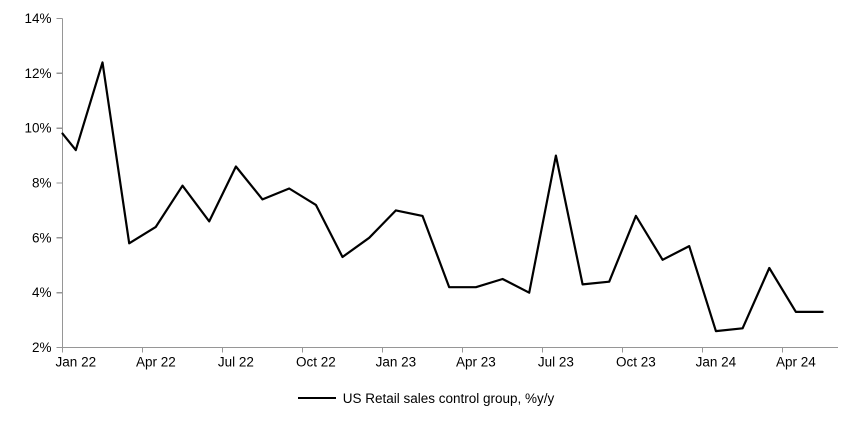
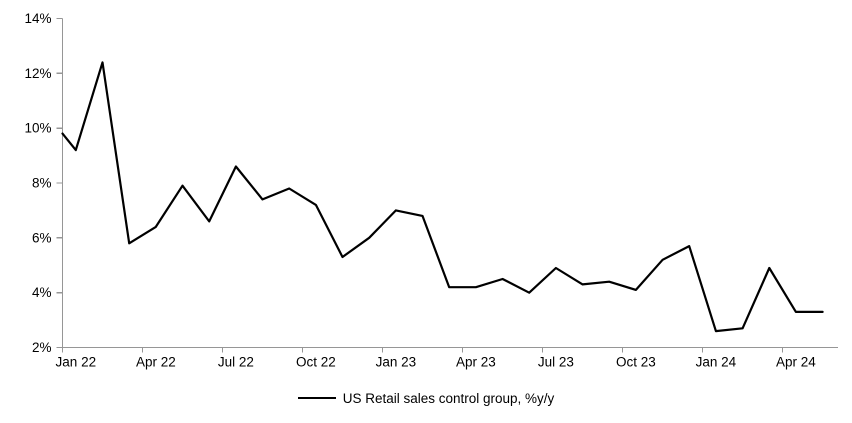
Jul 23: 9.0% -> 4.9%
Oct 23: 6.8% -> 4.1%
